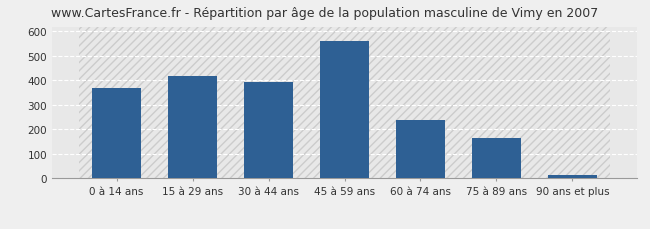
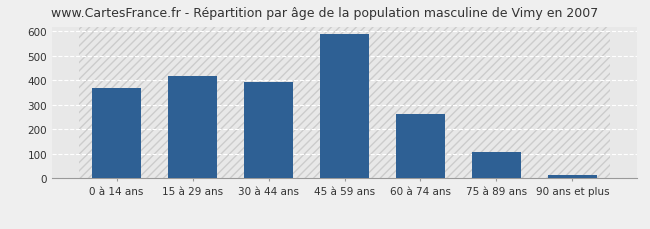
45 à 59 ans: 560 -> 588
60 à 74 ans: 240 -> 265
75 à 89 ans: 165 -> 107
